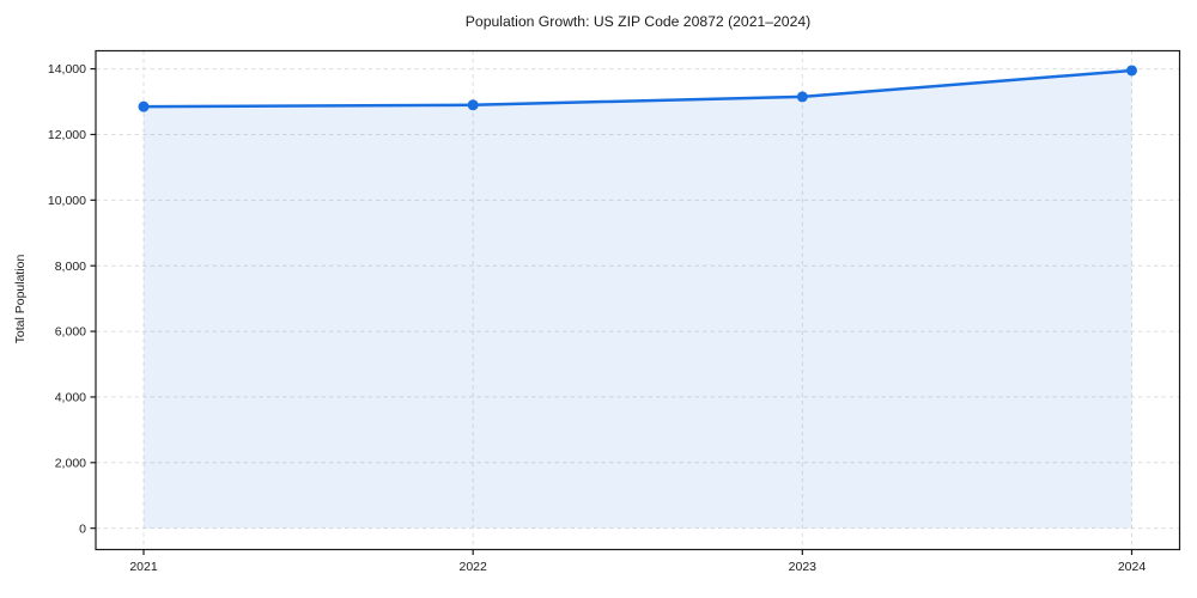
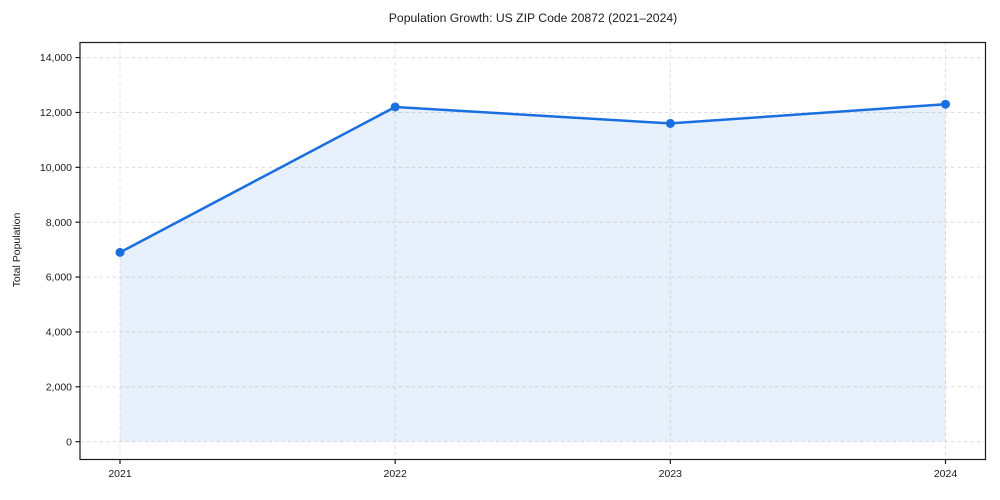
2021: 12800 -> 6900
2022: 12900 -> 12200
2023: 13200 -> 11600
2024: 14000 -> 12300
